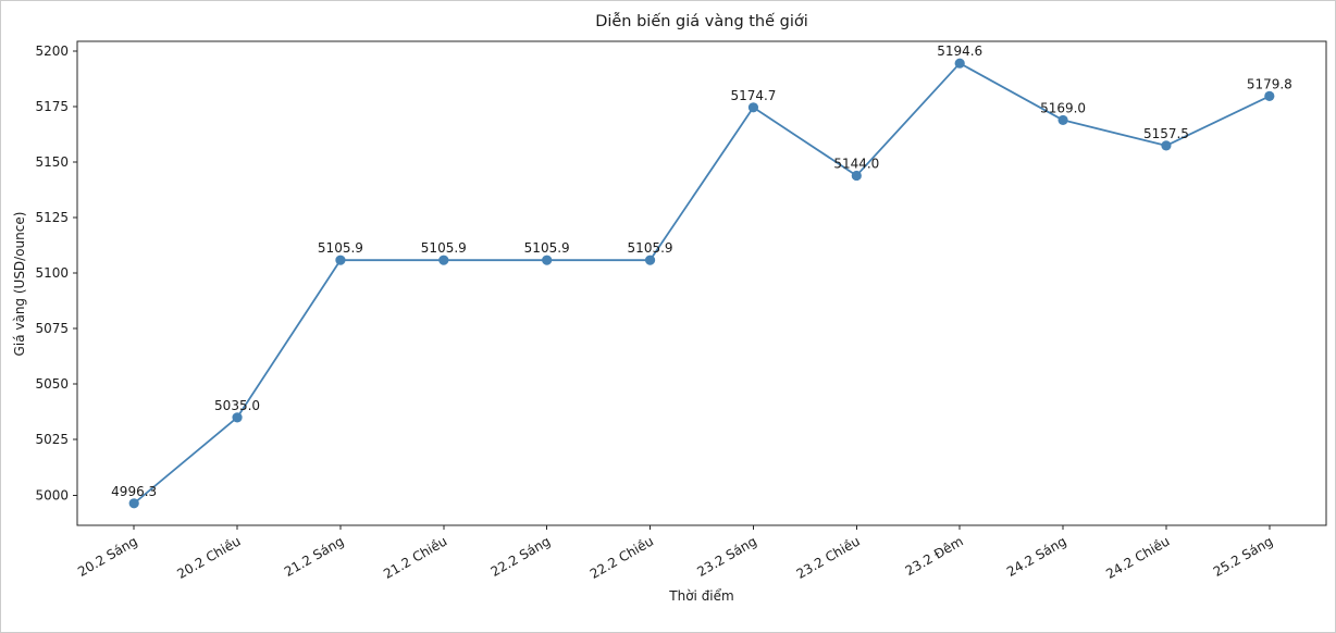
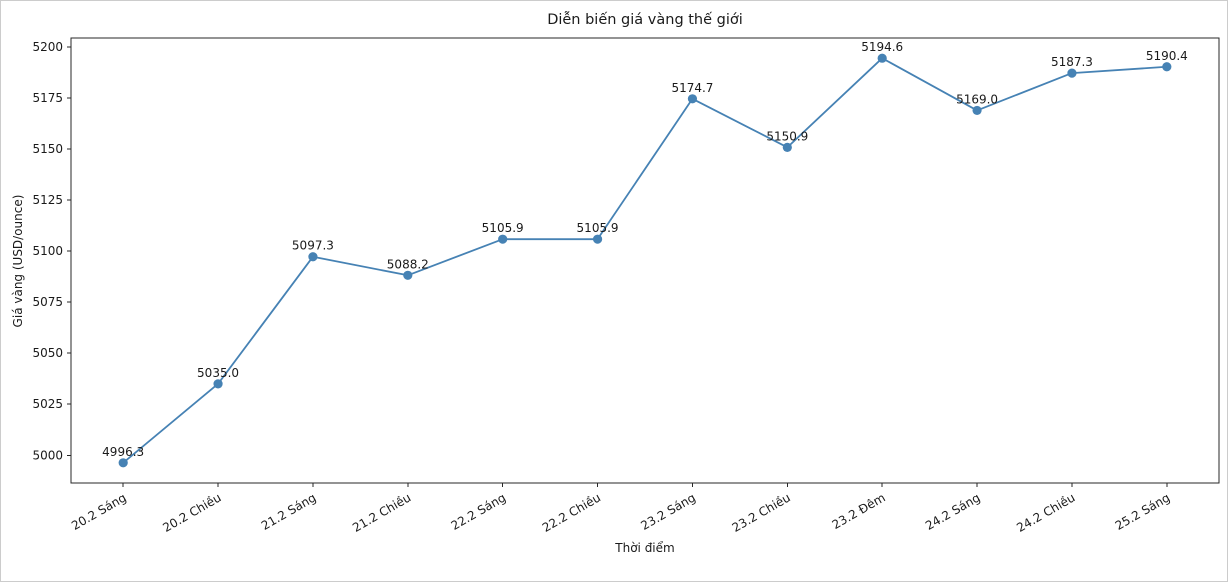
21.2 Sáng: 5105.9 -> 5097.3
21.2 Chiều: 5105.9 -> 5088.2
23.2 Chiều: 5144.0 -> 5150.9
24.2 Chiều: 5157.5 -> 5187.3
25.2 Sáng: 5179.8 -> 5190.4
